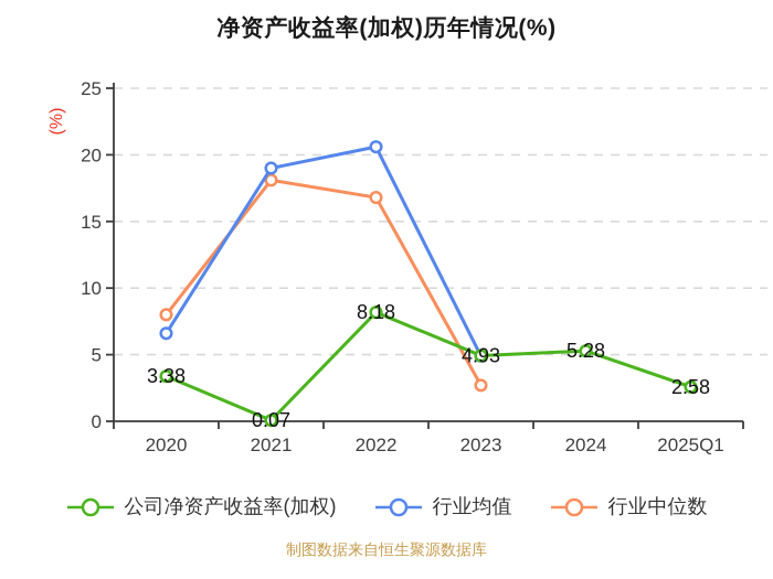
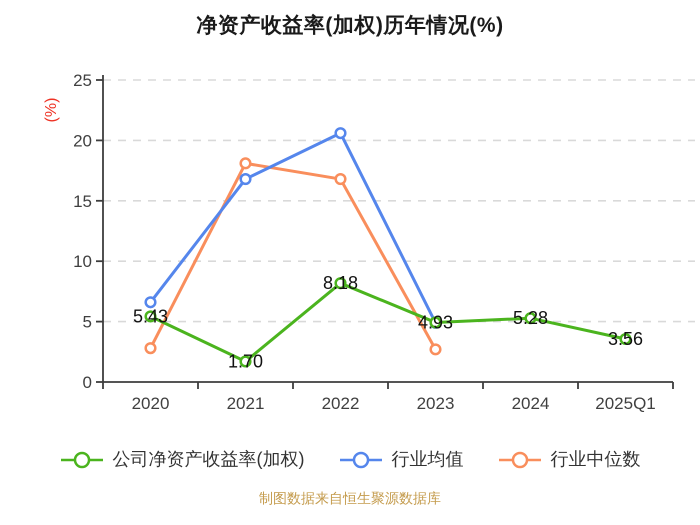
公司净资产收益率(加权)/2020: 3.38 -> 5.43
行业中位数/2020: 8.0 -> 2.8
公司净资产收益率(加权)/2021: 0.07 -> 1.70
行业均值/2021: 19.0 -> 16.8
公司净资产收益率(加权)/2025Q1: 2.58 -> 3.56
